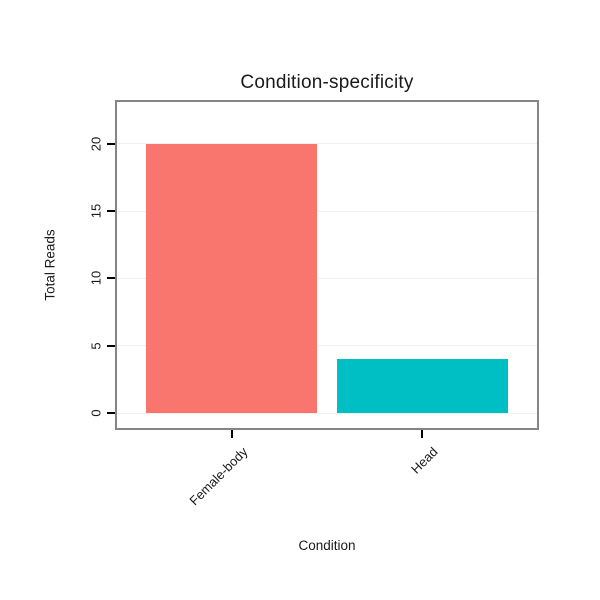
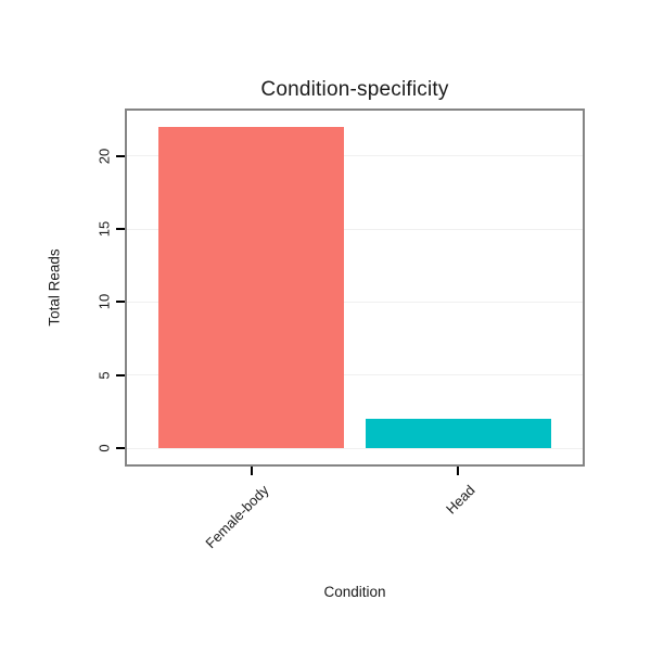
Female-body: 20 -> 22
Head: 4 -> 2
